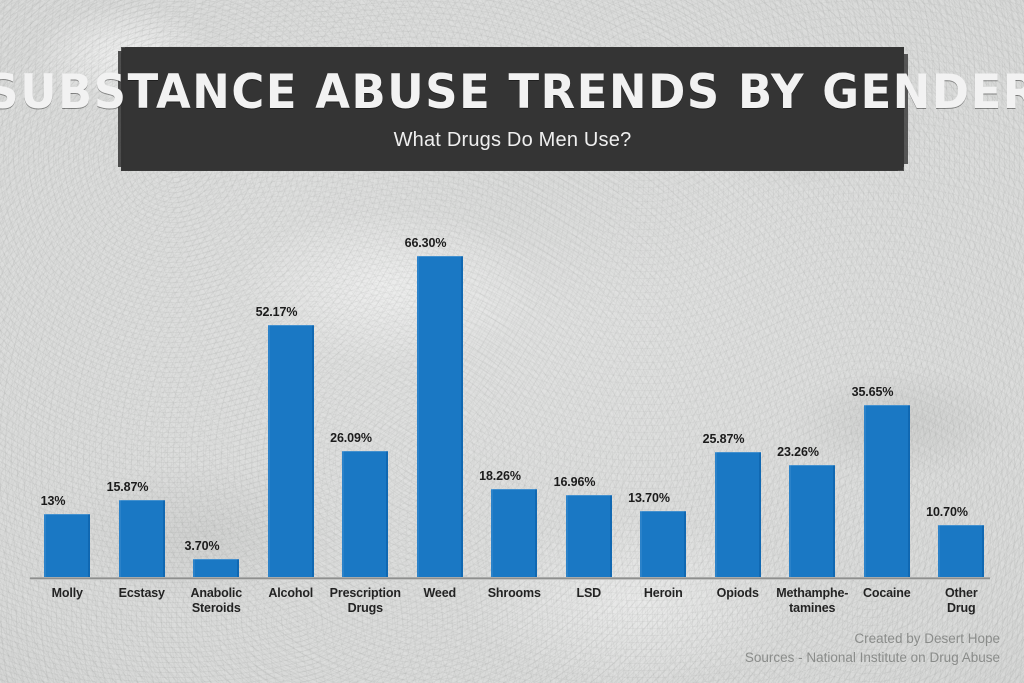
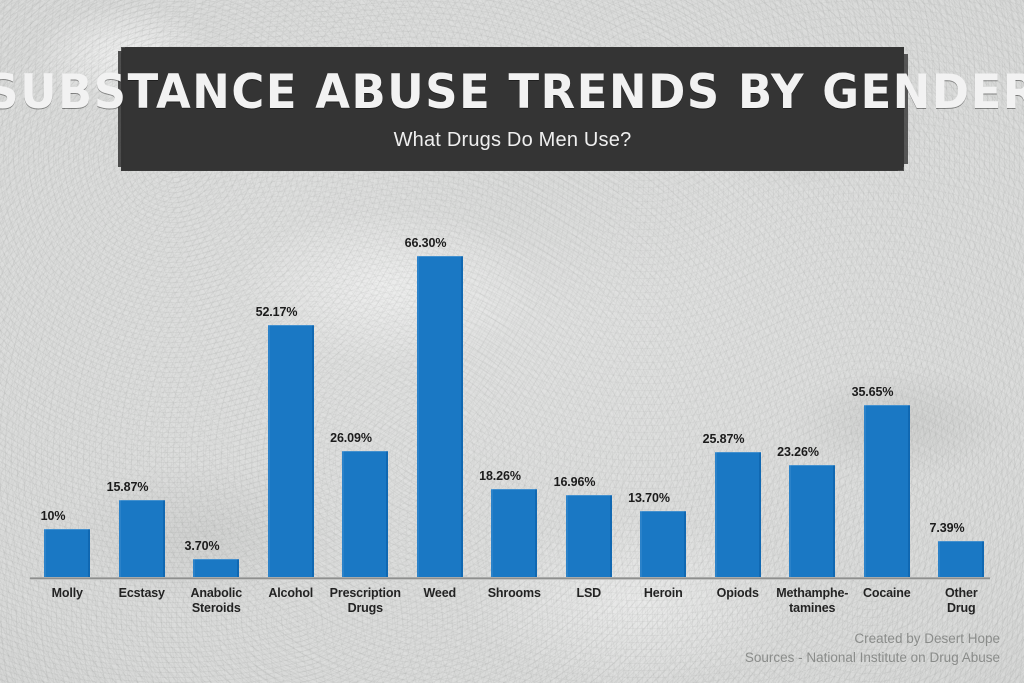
Molly: 13% -> 10%
Other Drug: 10.70% -> 7.39%
